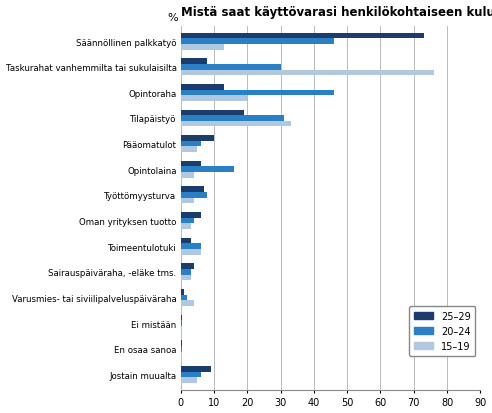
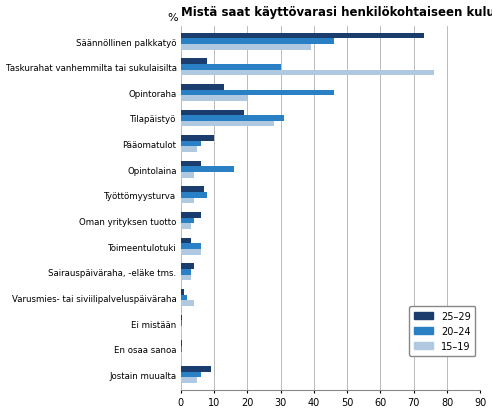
15–19/Säännöllinen palkkatyö: 13.0 -> 39.0
15–19/Tilapäistyö: 33.0 -> 28.0
